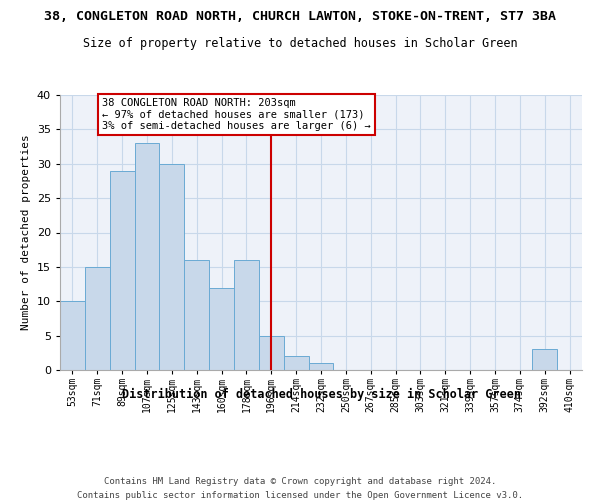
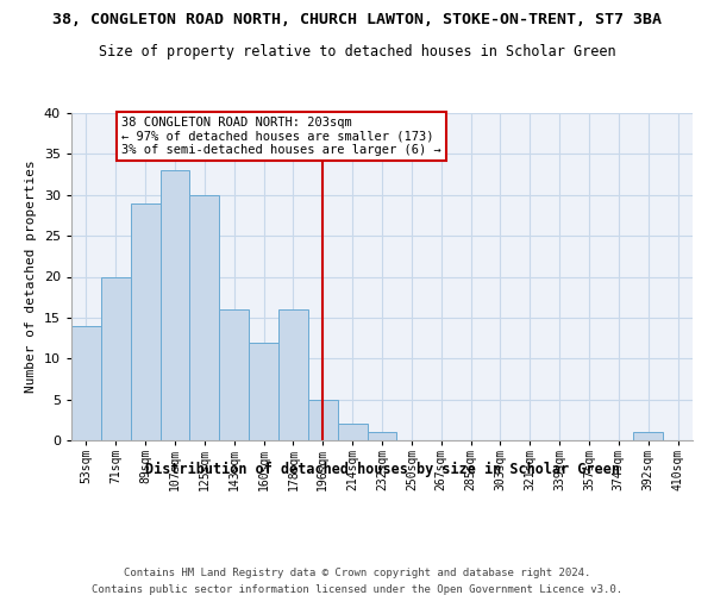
53sqm: 10 -> 14
71sqm: 15 -> 20
392sqm: 3 -> 1
